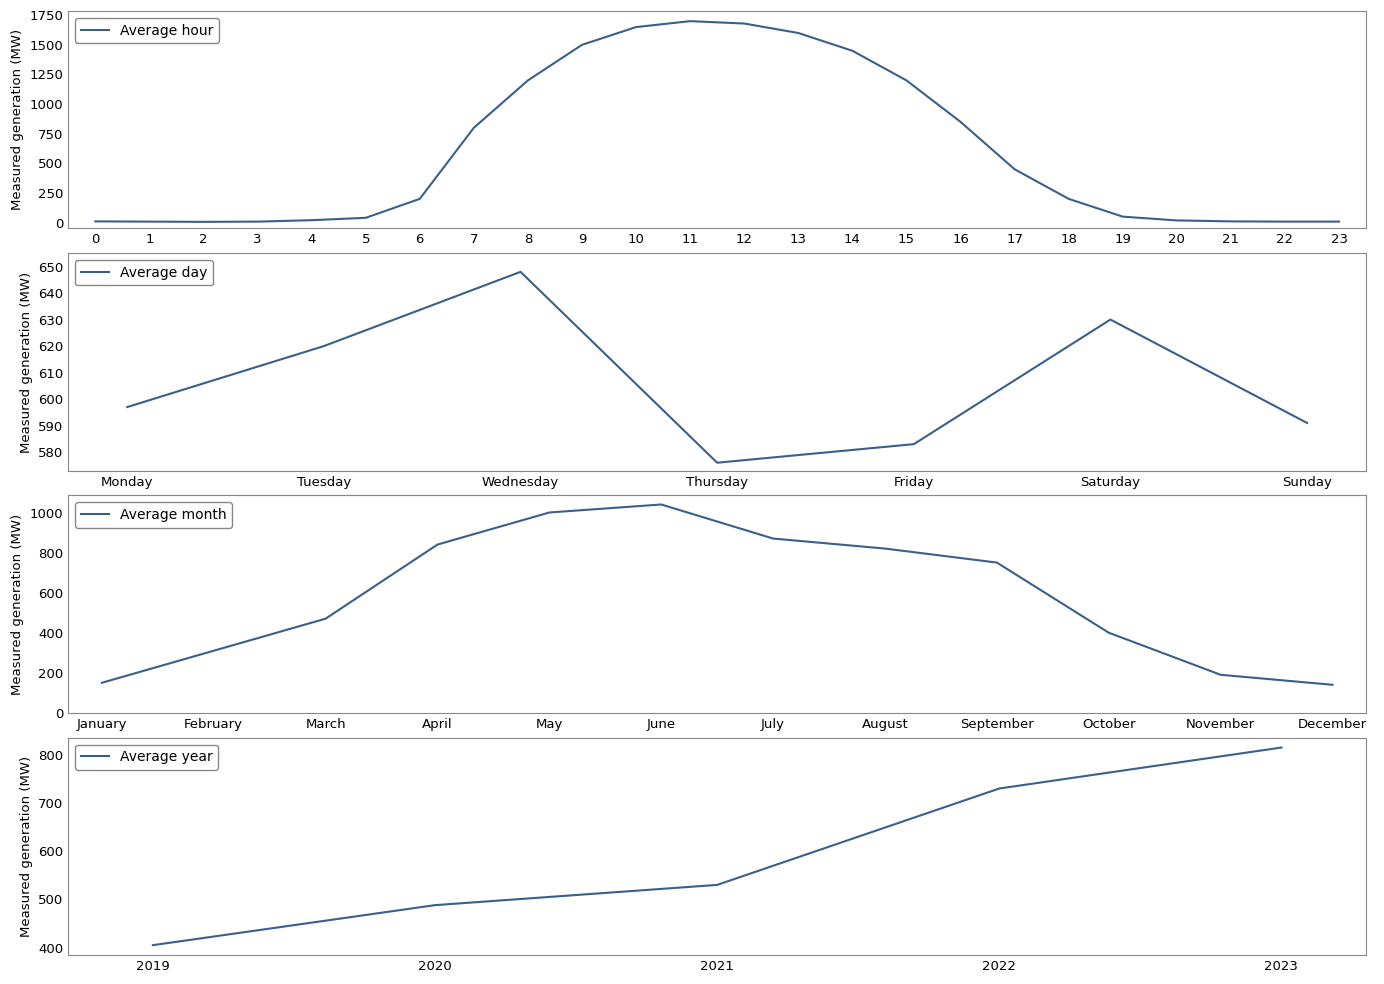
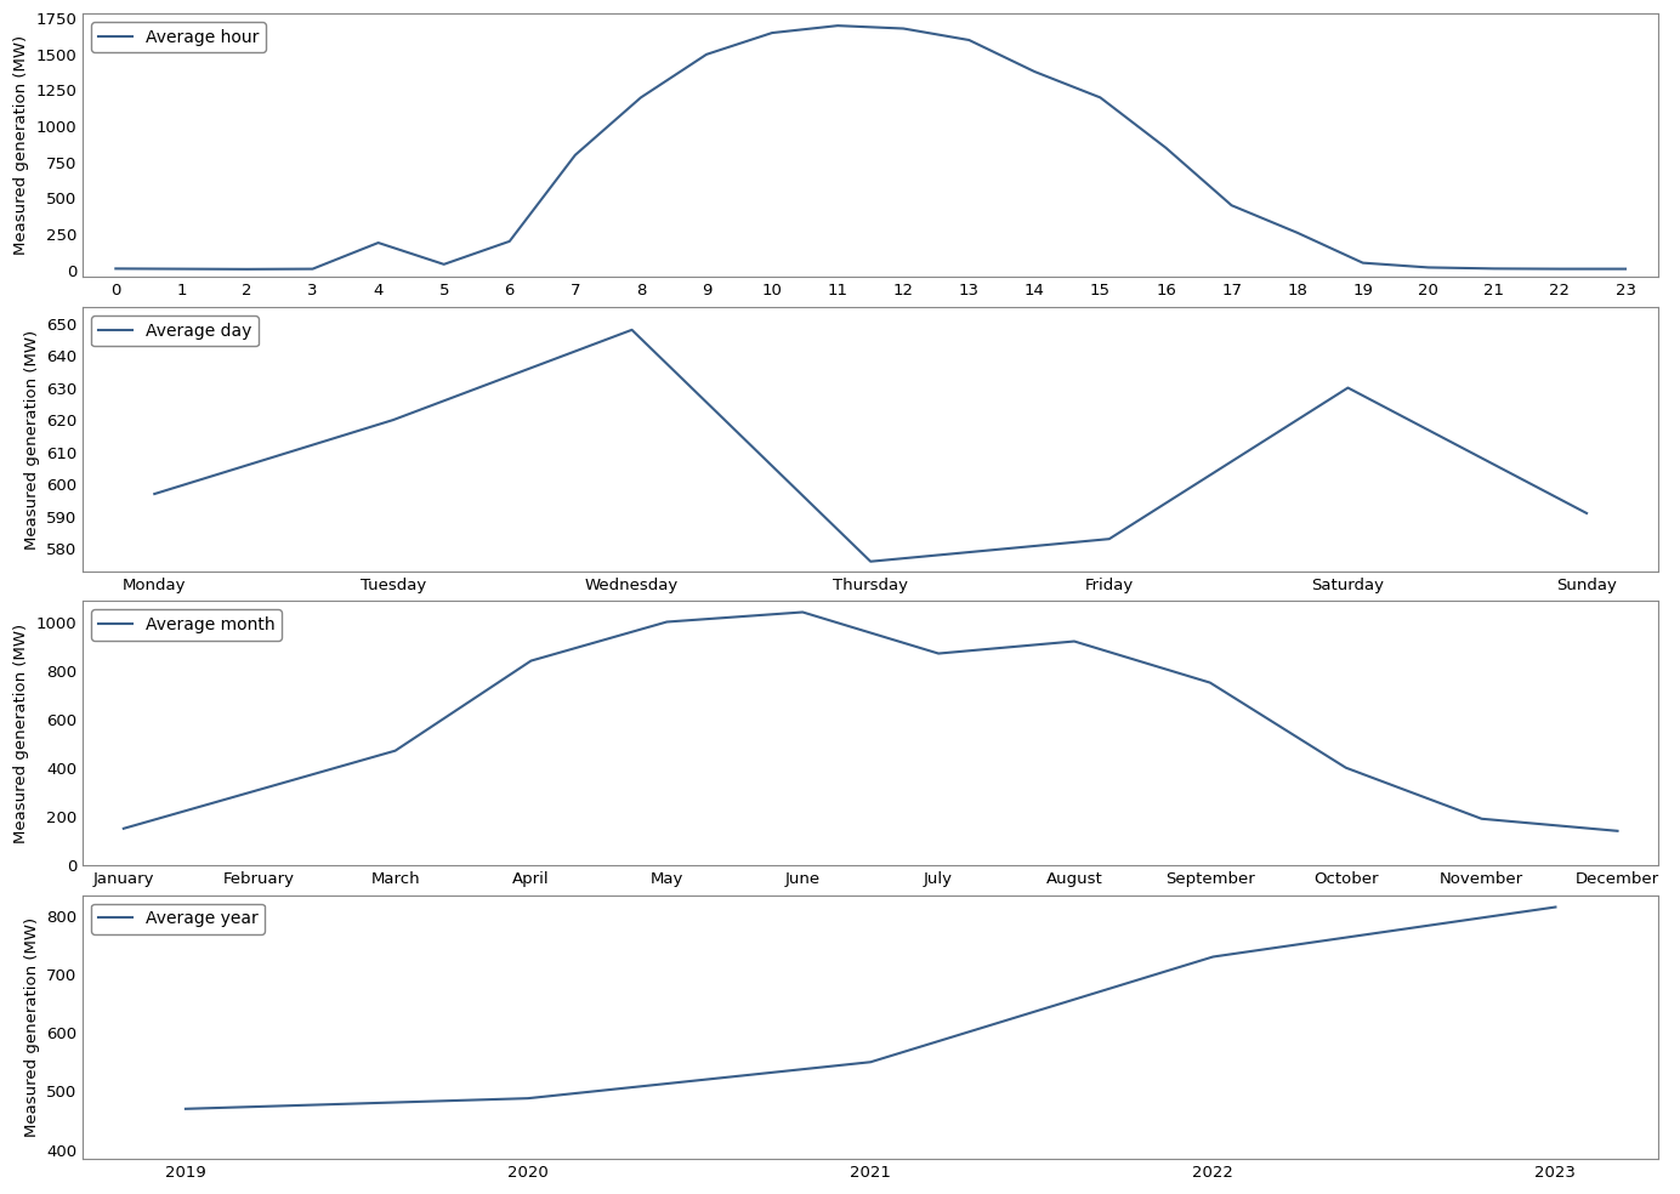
4: 20 -> 190
14: 1450 -> 1380
18: 200 -> 260
August: 820 -> 920
2019: 405 -> 470
2021: 530 -> 550
